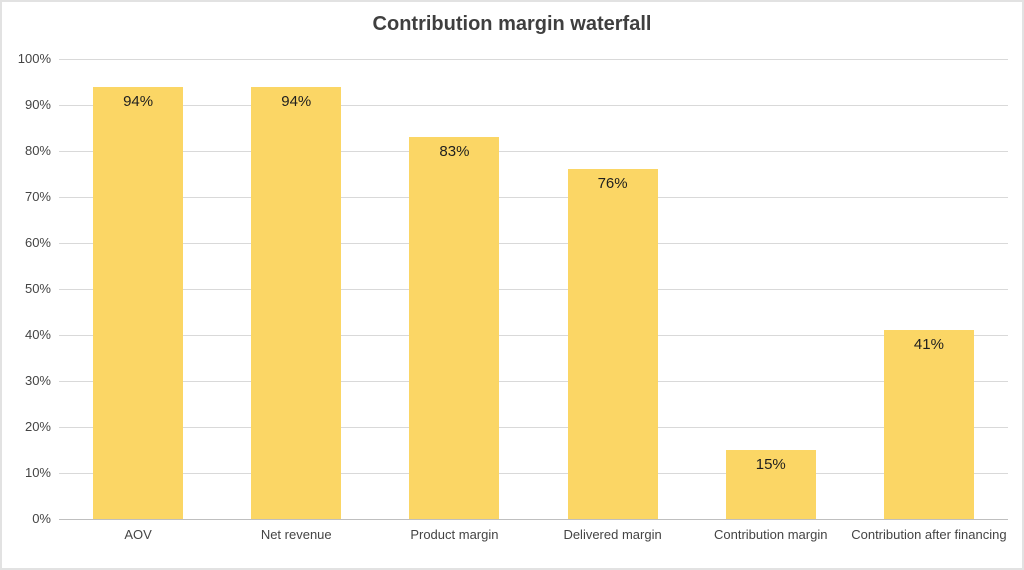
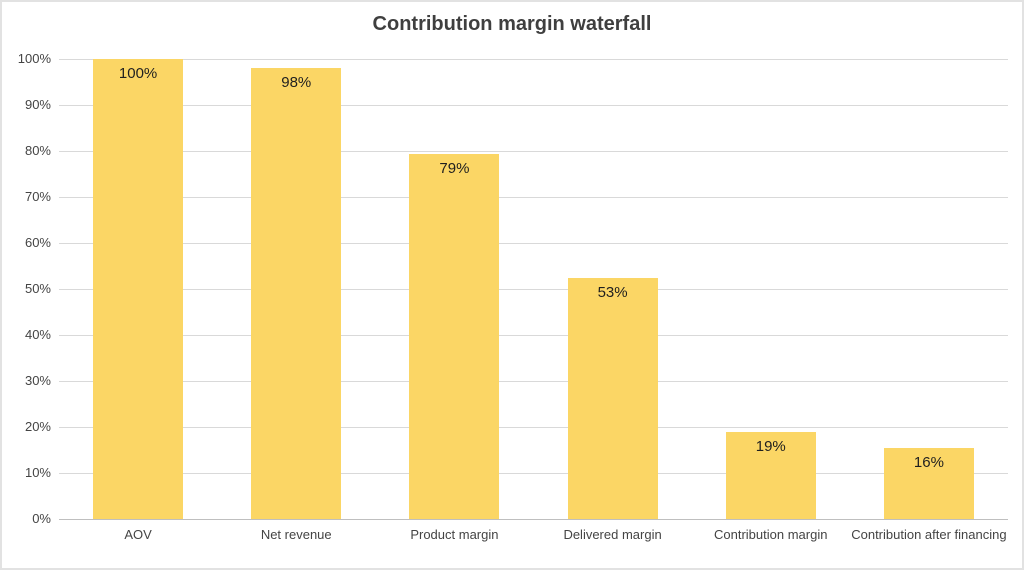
AOV: 94% -> 100%
Net revenue: 94% -> 98%
Product margin: 83% -> 79%
Delivered margin: 76% -> 53%
Contribution margin: 15% -> 19%
Contribution after financing: 41% -> 16%
